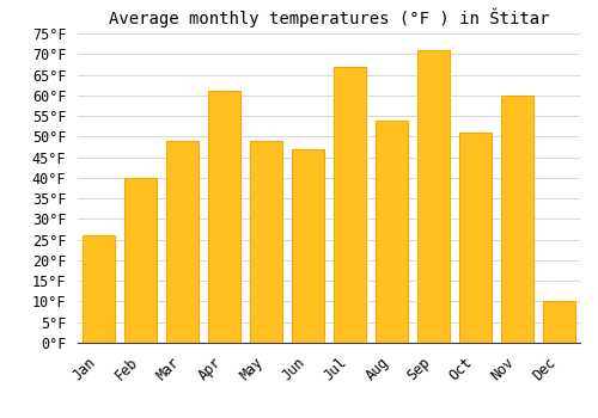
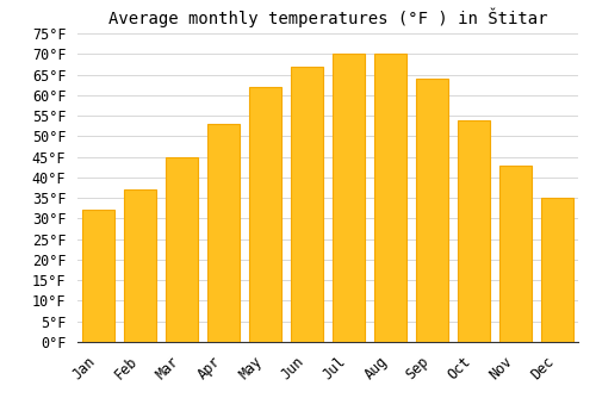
Jan: 26°F -> 32°F
Feb: 40°F -> 37°F
Mar: 49°F -> 45°F
Apr: 61°F -> 53°F
May: 49°F -> 62°F
Jun: 47°F -> 67°F
Jul: 67°F -> 70°F
Aug: 54°F -> 70°F
Sep: 71°F -> 64°F
Oct: 51°F -> 54°F
Nov: 60°F -> 43°F
Dec: 10°F -> 35°F
